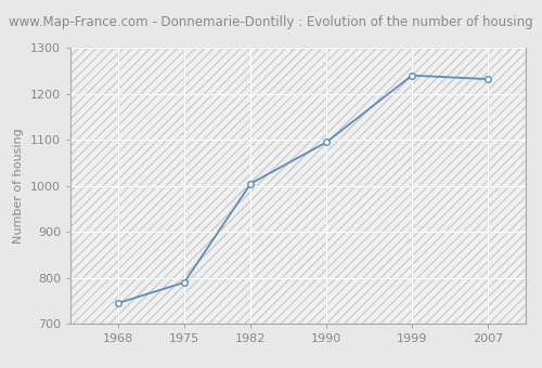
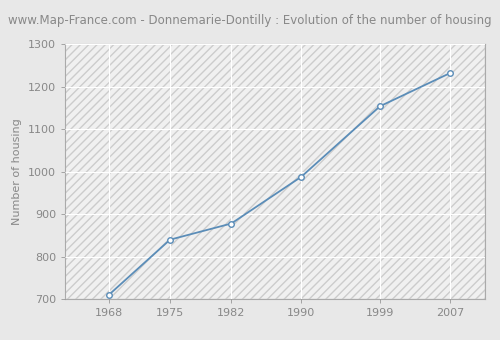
1968: 745 -> 710
1975: 790 -> 840
1982: 1005 -> 878
1990: 1095 -> 988
1999: 1240 -> 1154
